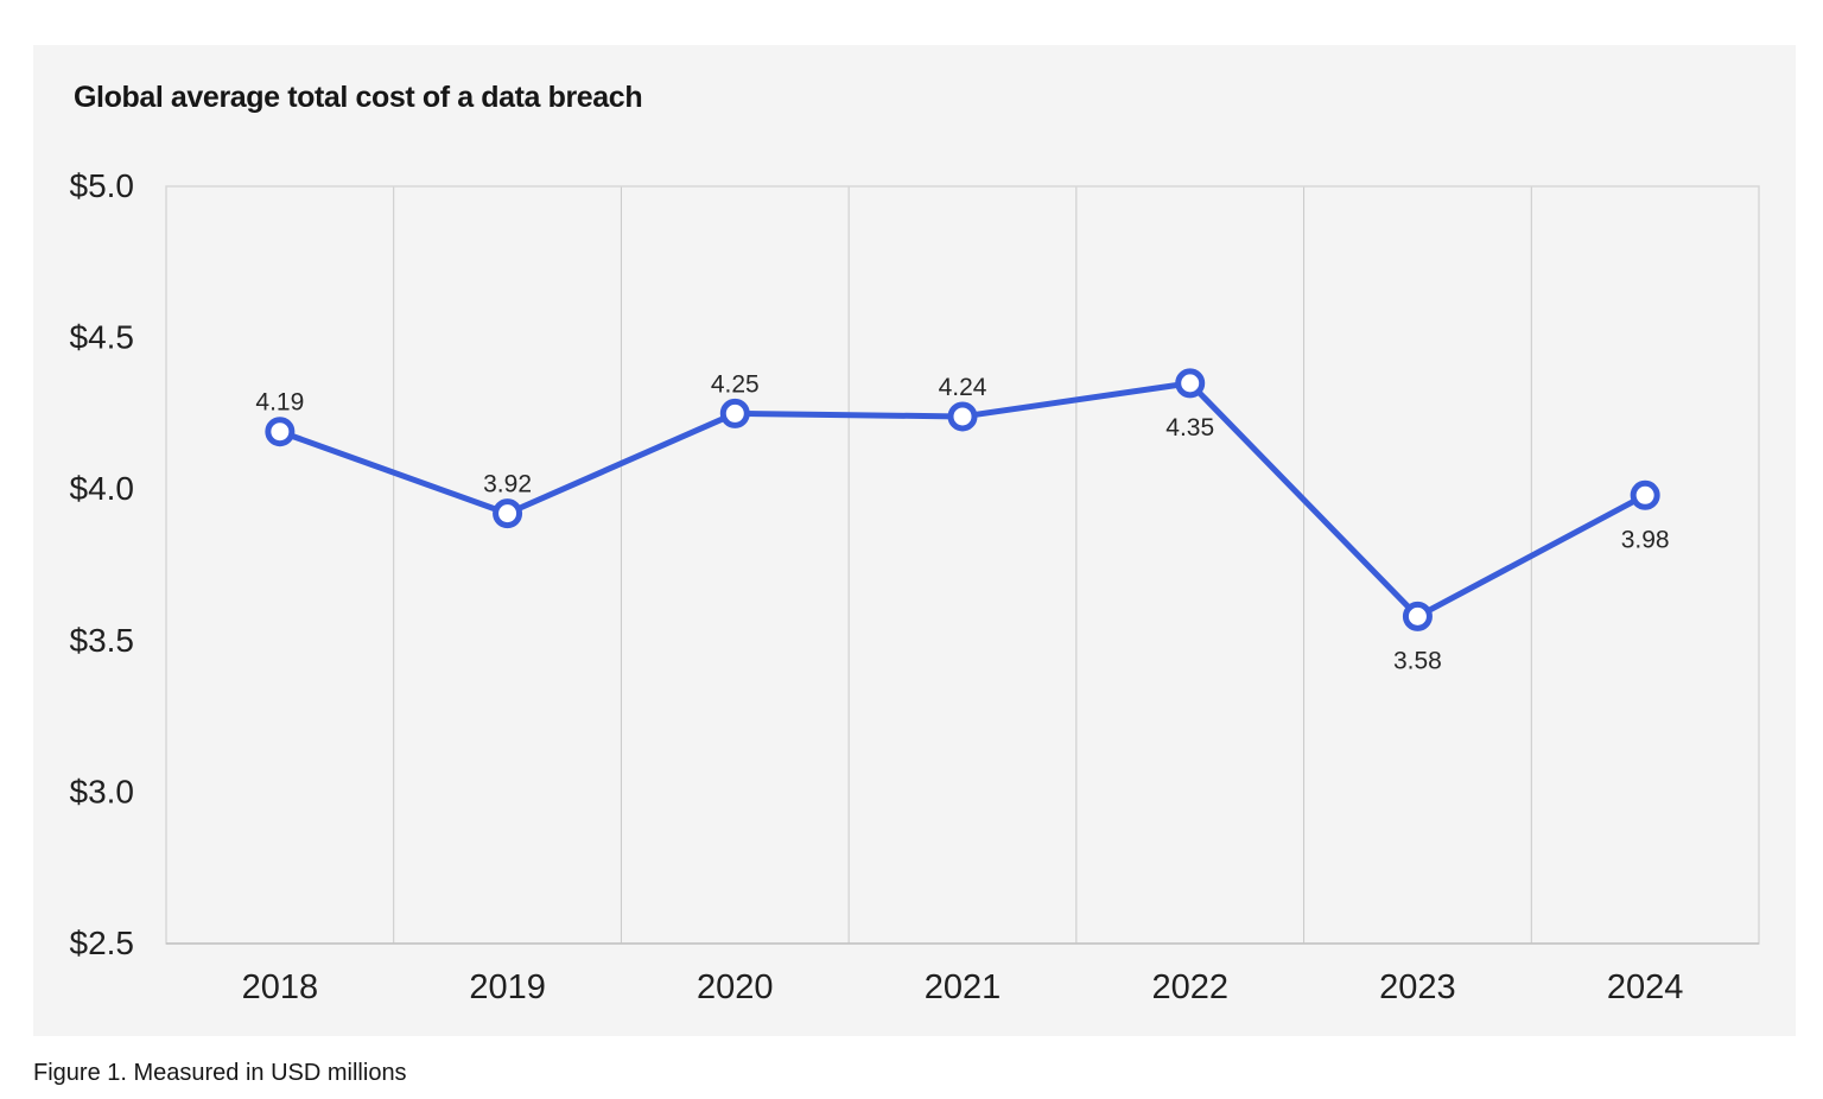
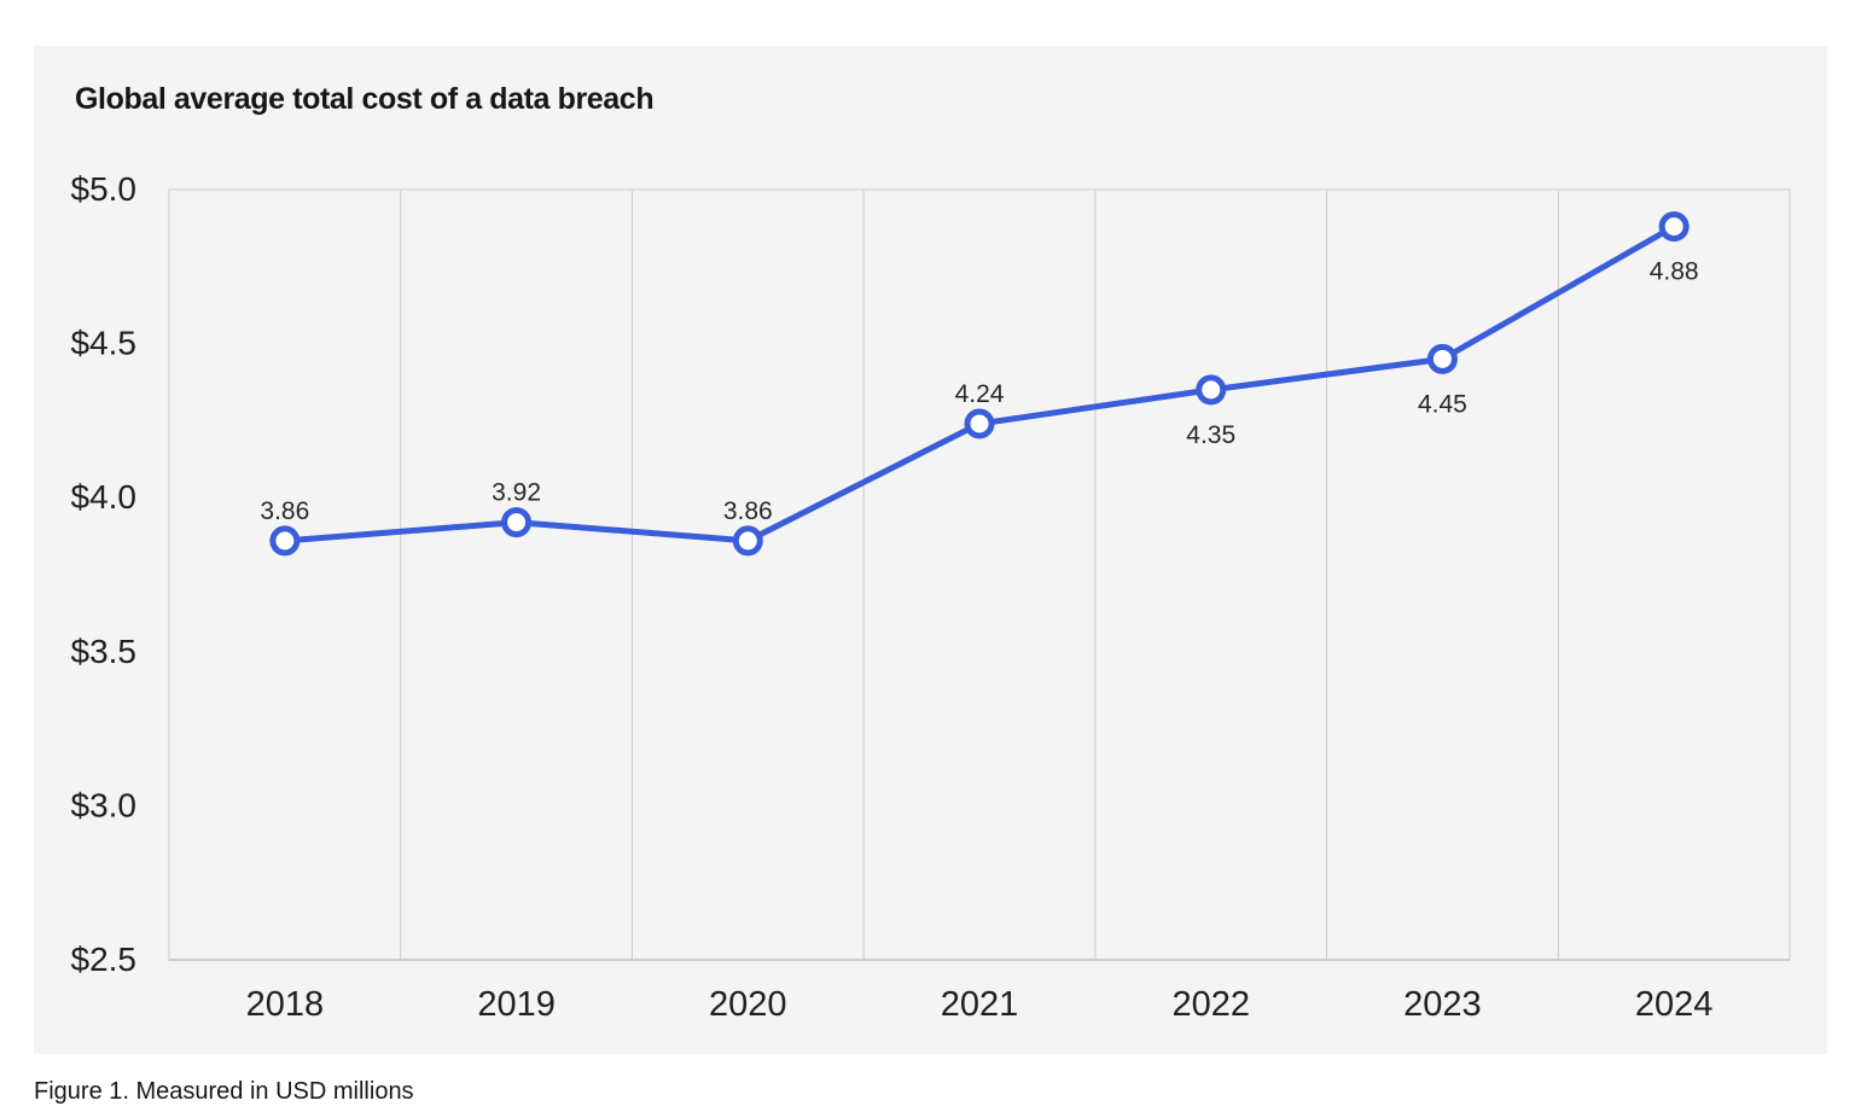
2018: 4.19 -> 3.86
2020: 4.25 -> 3.86
2023: 3.58 -> 4.45
2024: 3.98 -> 4.88
